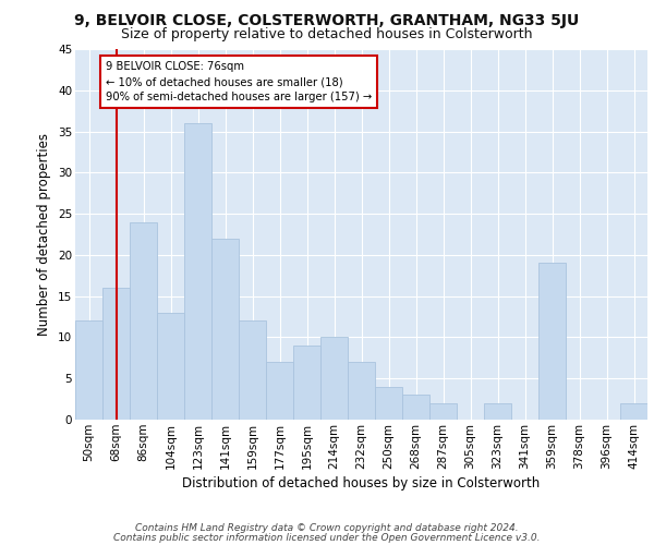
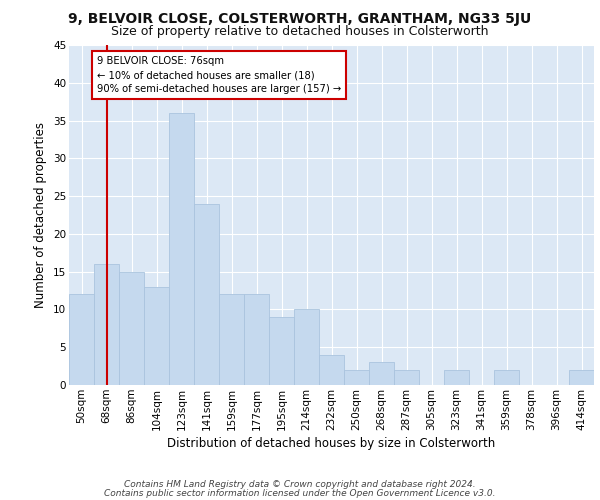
86sqm: 24 -> 15
141sqm: 22 -> 24
177sqm: 7 -> 12
232sqm: 7 -> 4
250sqm: 4 -> 2
359sqm: 19 -> 2
